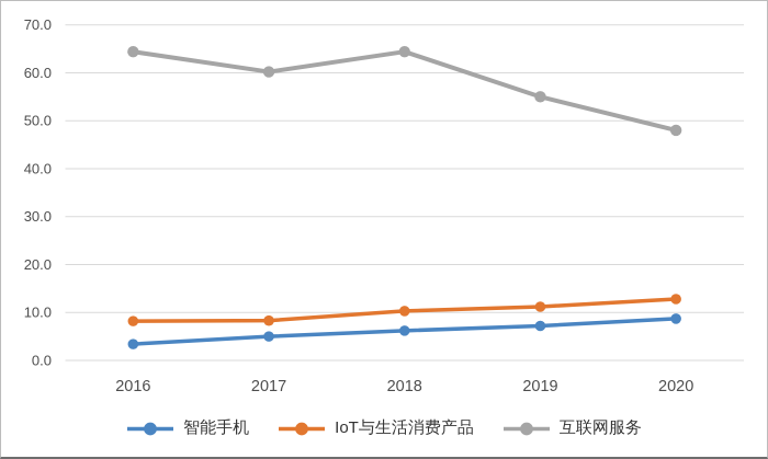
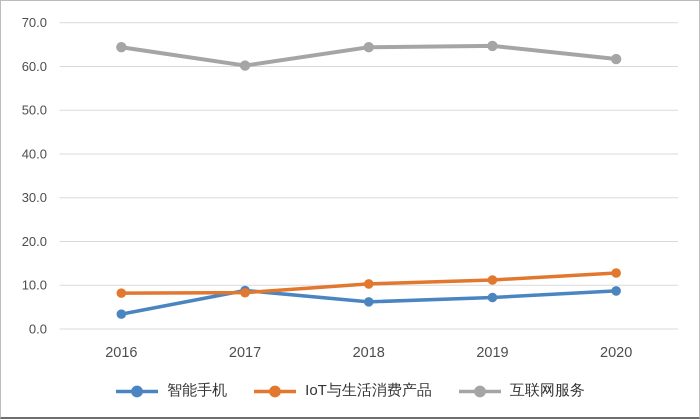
智能手机/2017: 5 -> 9
互联网服务/2019: 55 -> 65
互联网服务/2020: 48 -> 62
